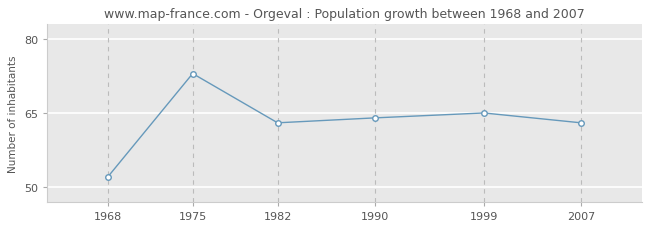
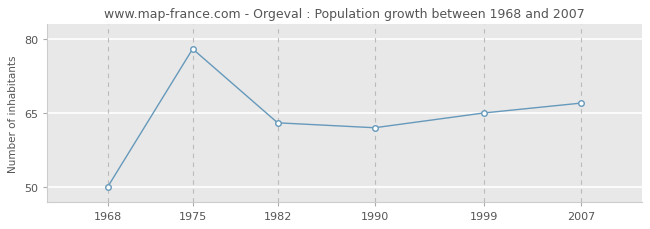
1968: 52 -> 50
1975: 73 -> 78
1990: 64 -> 62
2007: 63 -> 67
